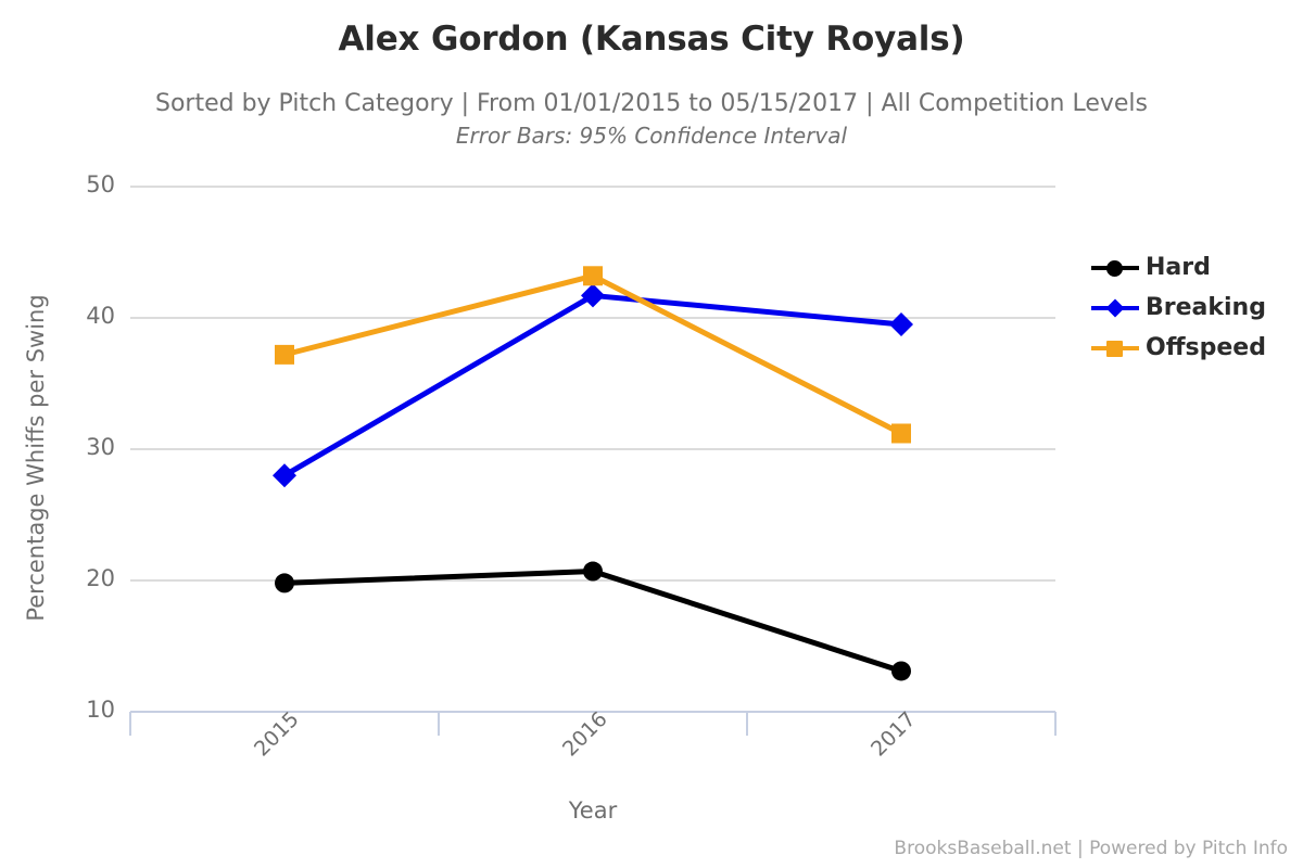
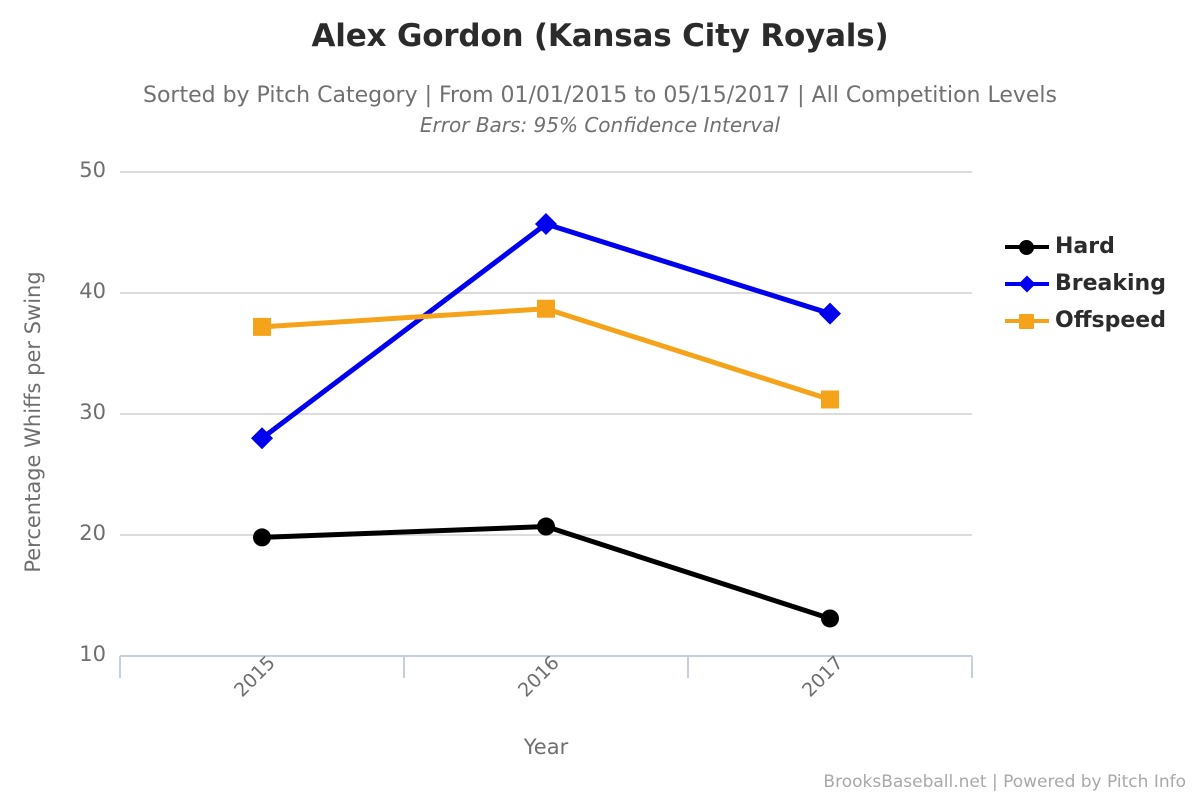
Breaking/2016: 41.7 -> 45.7
Offspeed/2016: 43.2 -> 38.7
Breaking/2017: 39.5 -> 38.3
